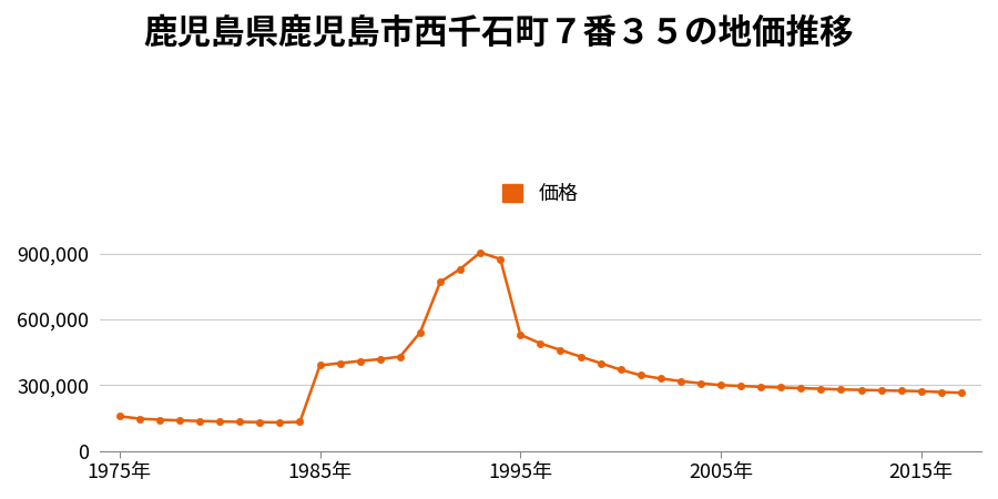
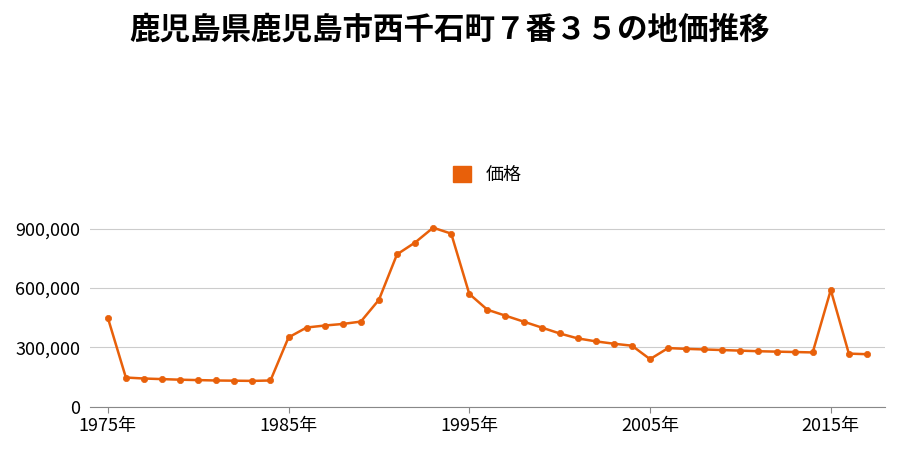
1975年: 160,000 -> 450,000
1985年: 390,000 -> 350,000
1995年: 530,000 -> 570,000
2005年: 300,000 -> 240,000
2015年: 270,000 -> 590,000
